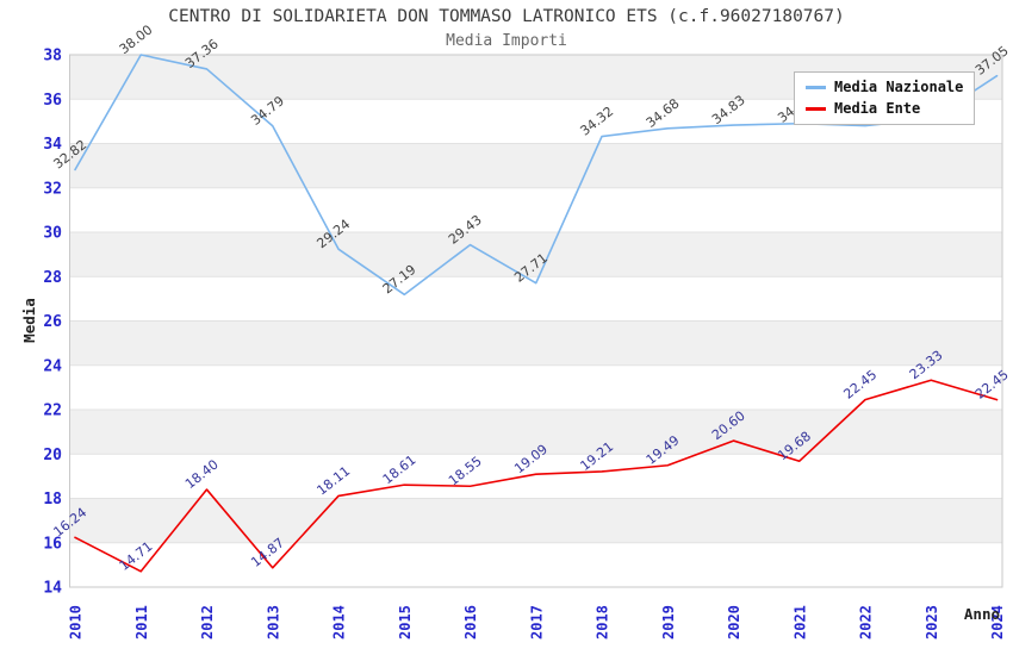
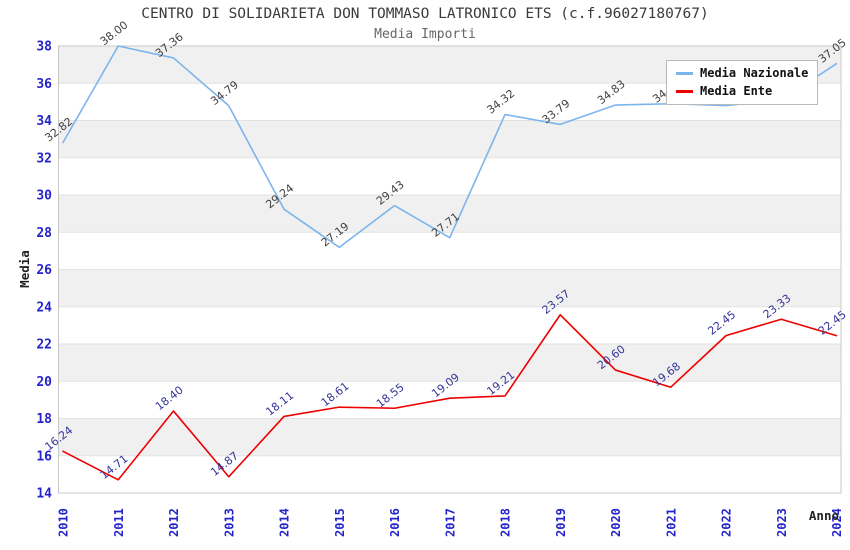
Media Nazionale/2019: 34.68 -> 33.79
Media Ente/2019: 19.49 -> 23.57
